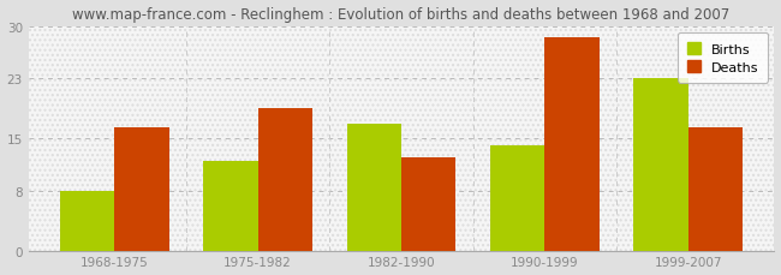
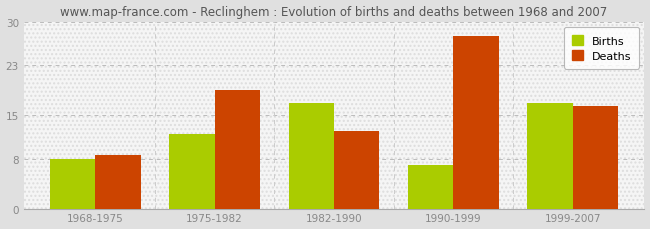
Deaths/1968-1975: 16.5 -> 8.6
Births/1990-1999: 14 -> 7
Deaths/1990-1999: 28.5 -> 27.6
Births/1999-2007: 23 -> 17
